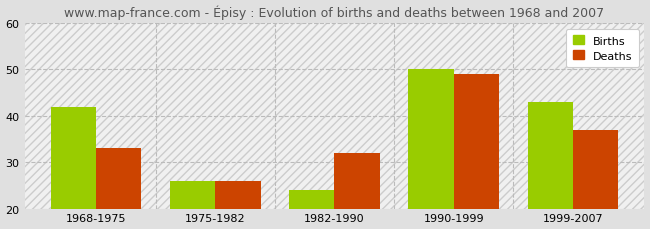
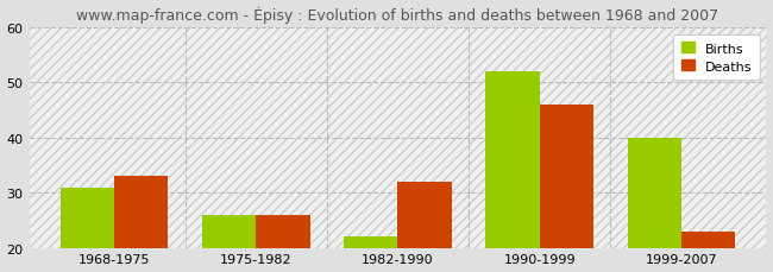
Births/1968-1975: 42 -> 31
Births/1982-1990: 24 -> 22
Births/1990-1999: 50 -> 52
Deaths/1990-1999: 49 -> 46
Births/1999-2007: 43 -> 40
Deaths/1999-2007: 37 -> 23
